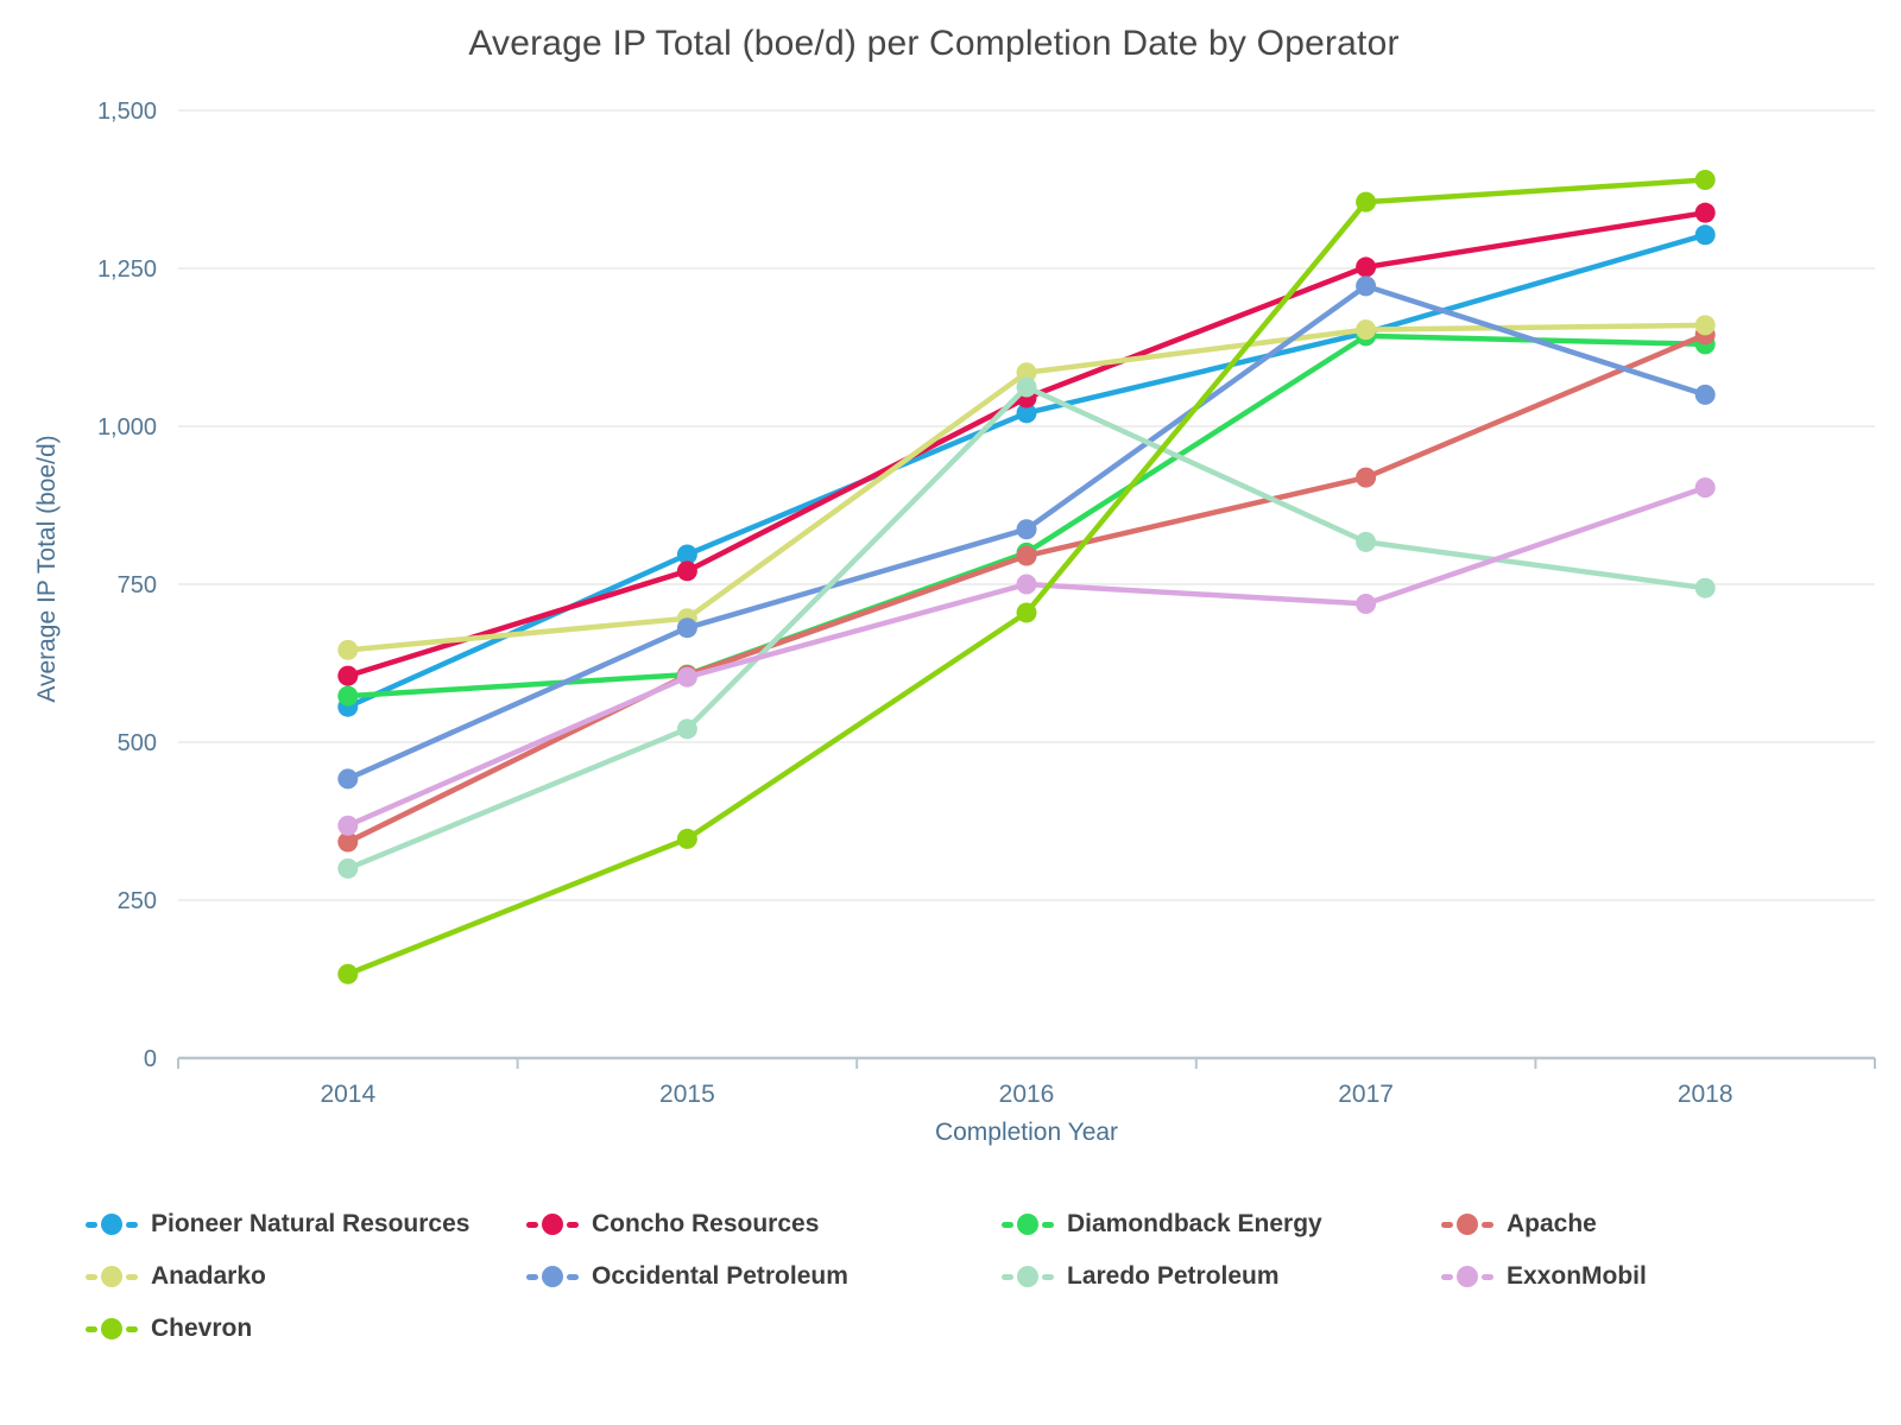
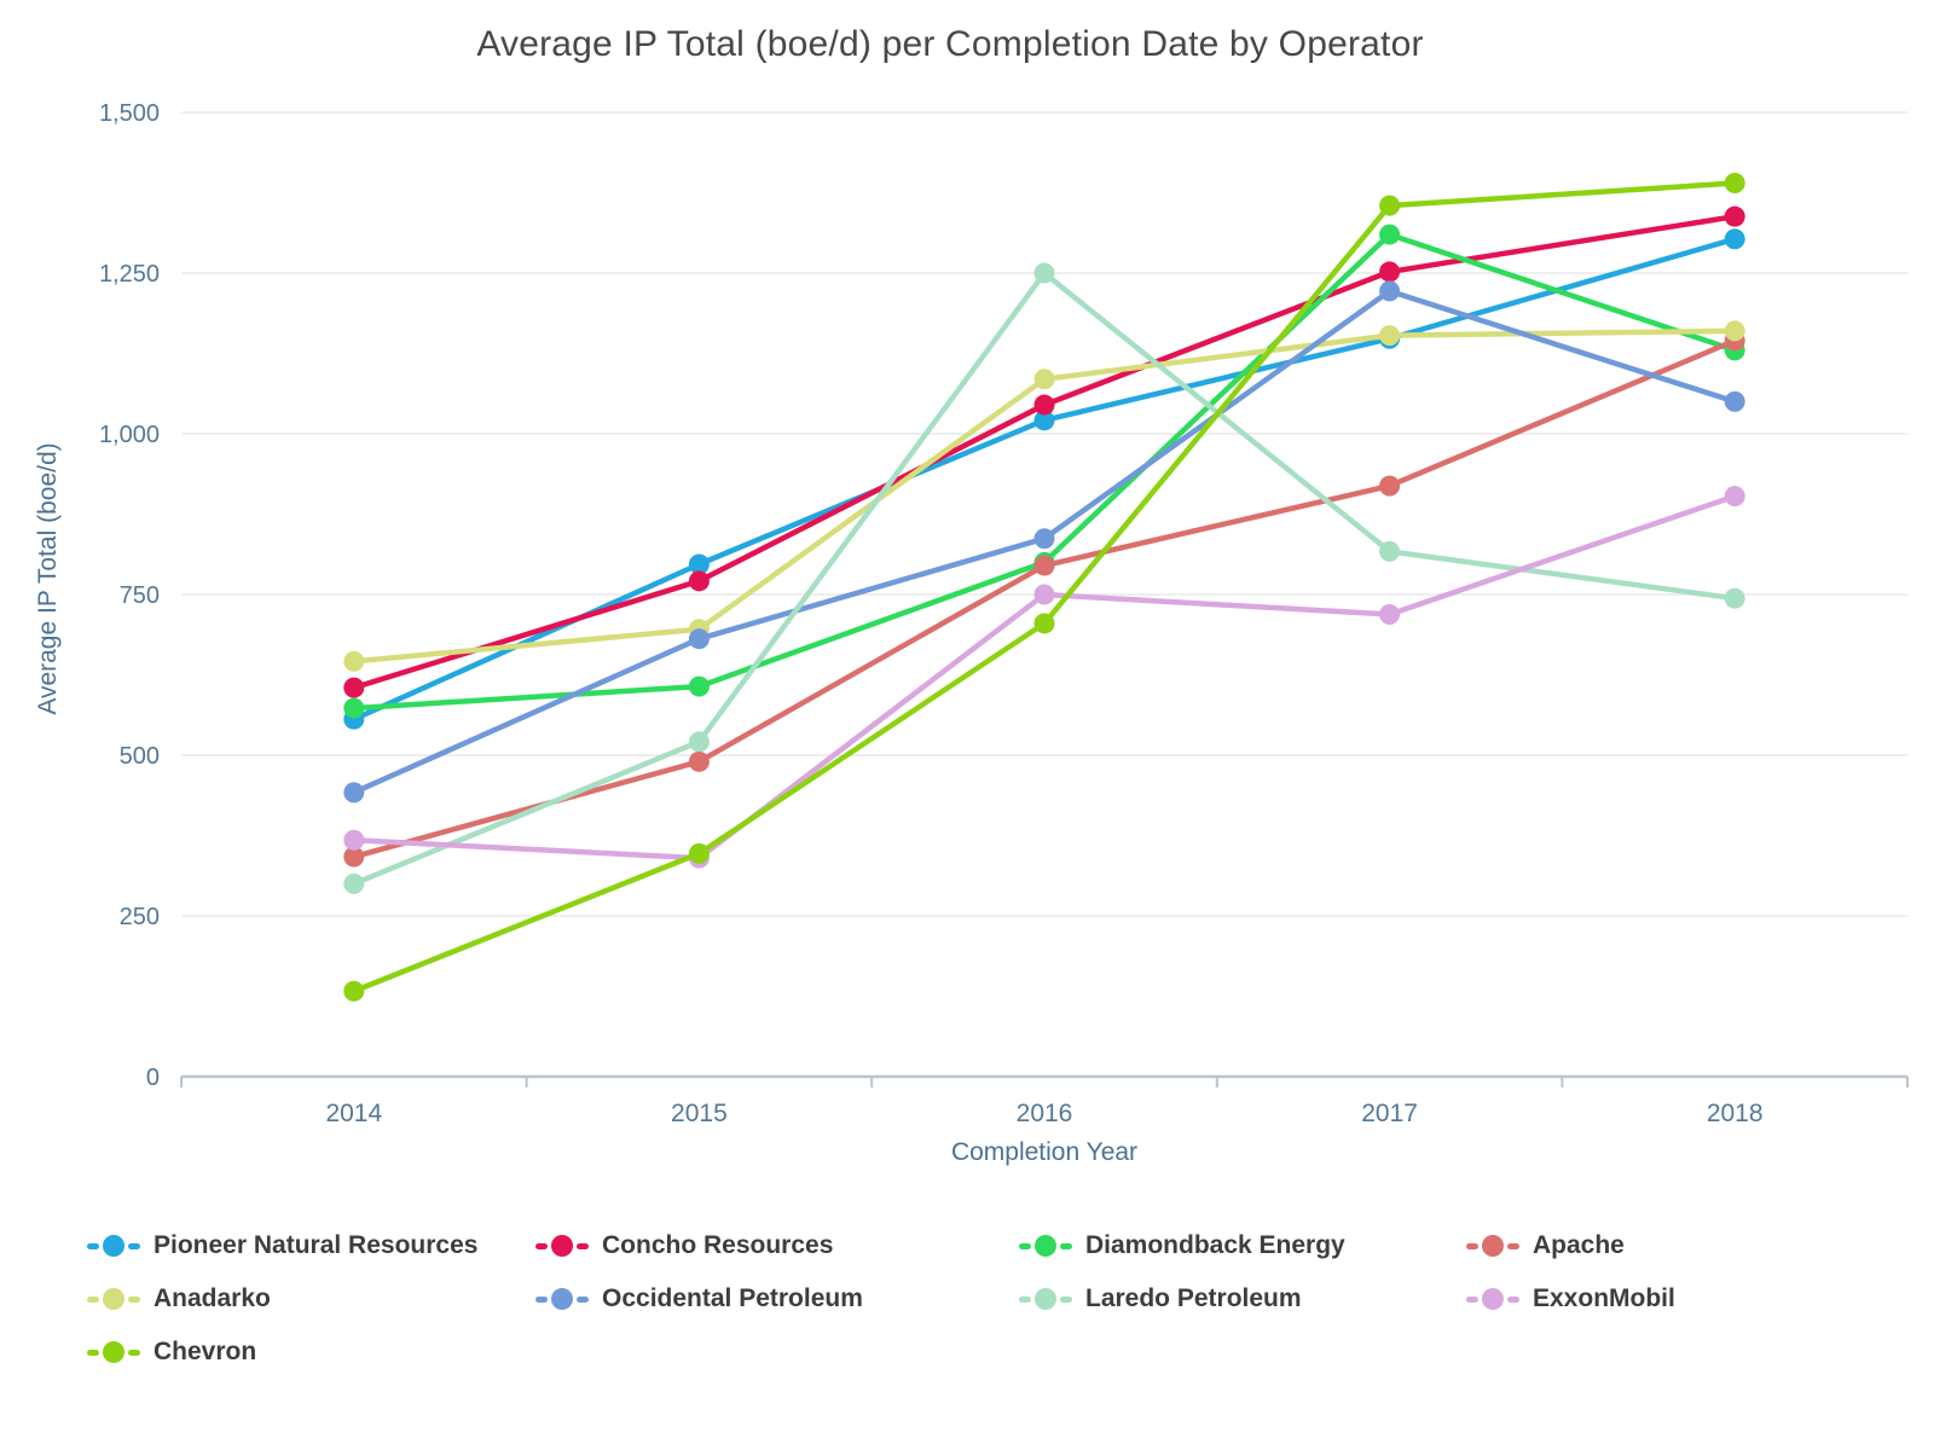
Apache/2015: 610 -> 490
ExxonMobil/2015: 600 -> 340
Laredo Petroleum/2016: 1060 -> 1250
Diamondback Energy/2017: 1140 -> 1310
